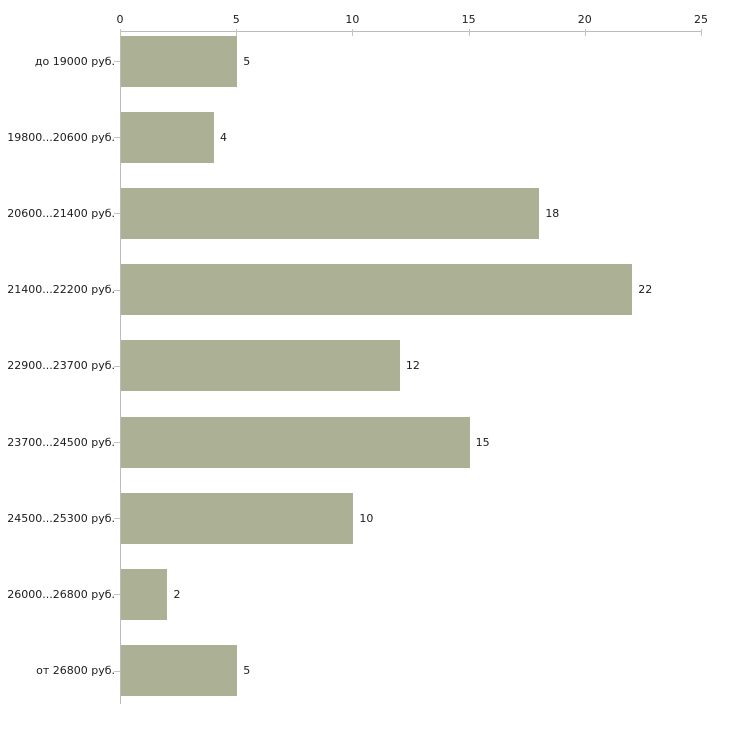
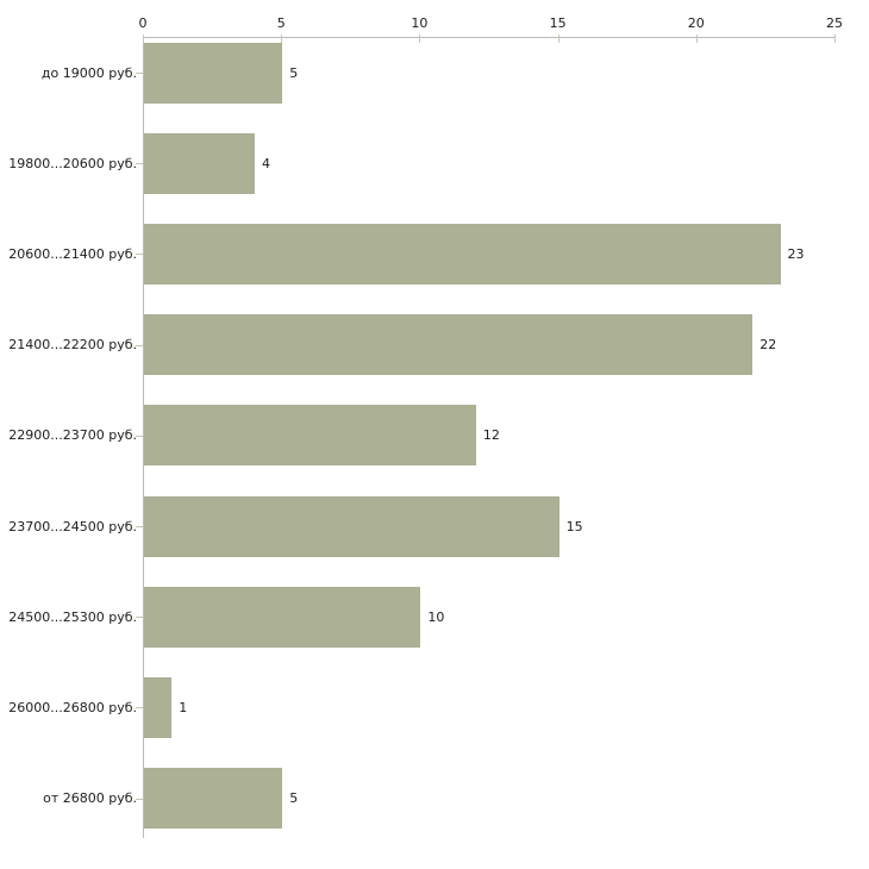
20600...21400 руб.: 18 -> 23
26000...26800 руб.: 2 -> 1
